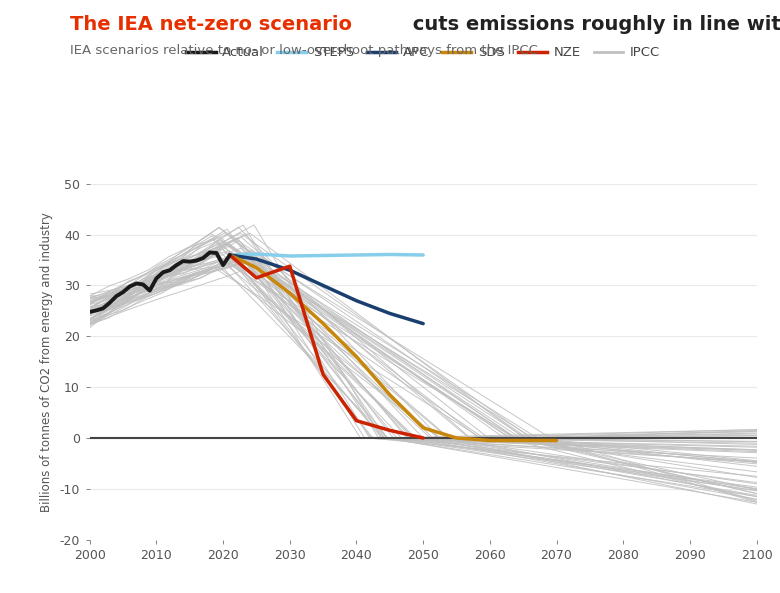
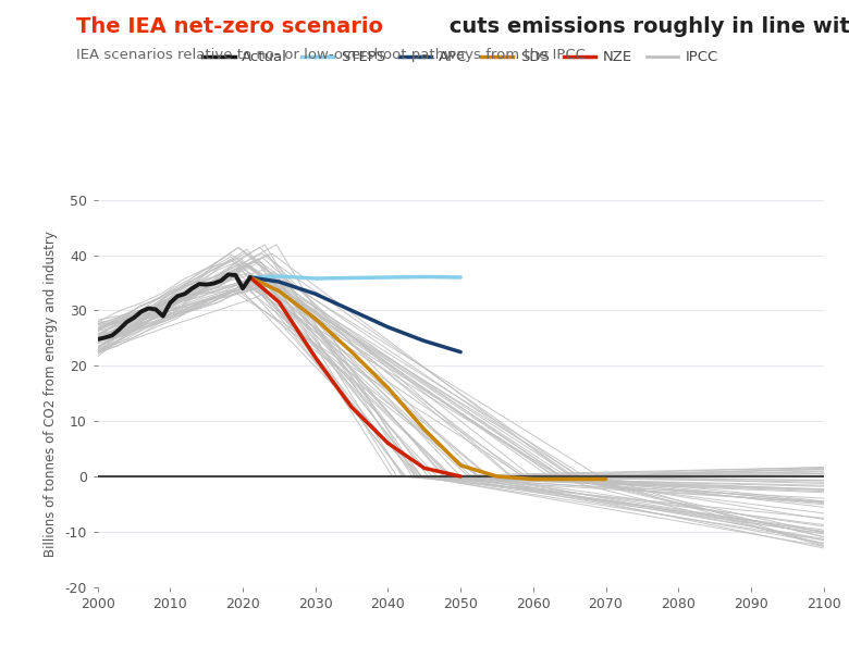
NZE/2030: 33.8 -> 21.5
NZE/2040: 3.4 -> 6.0
